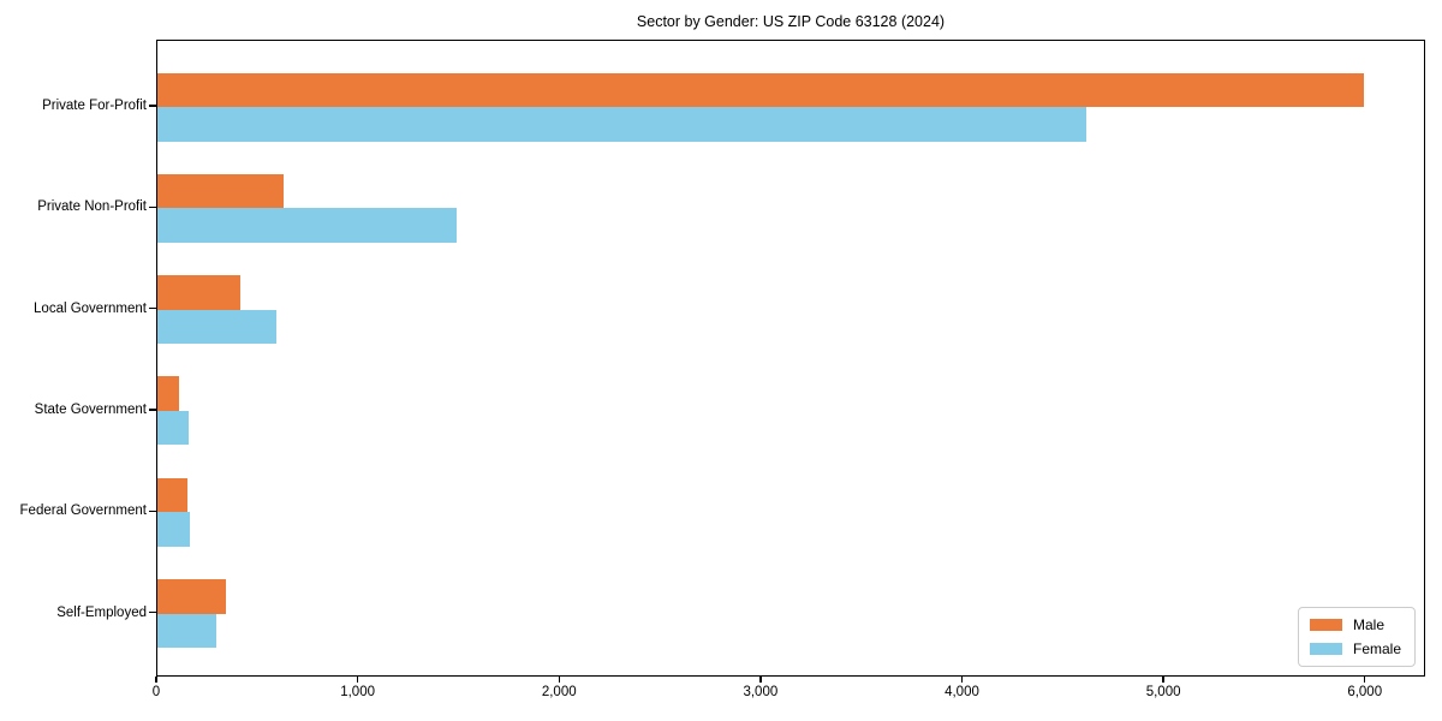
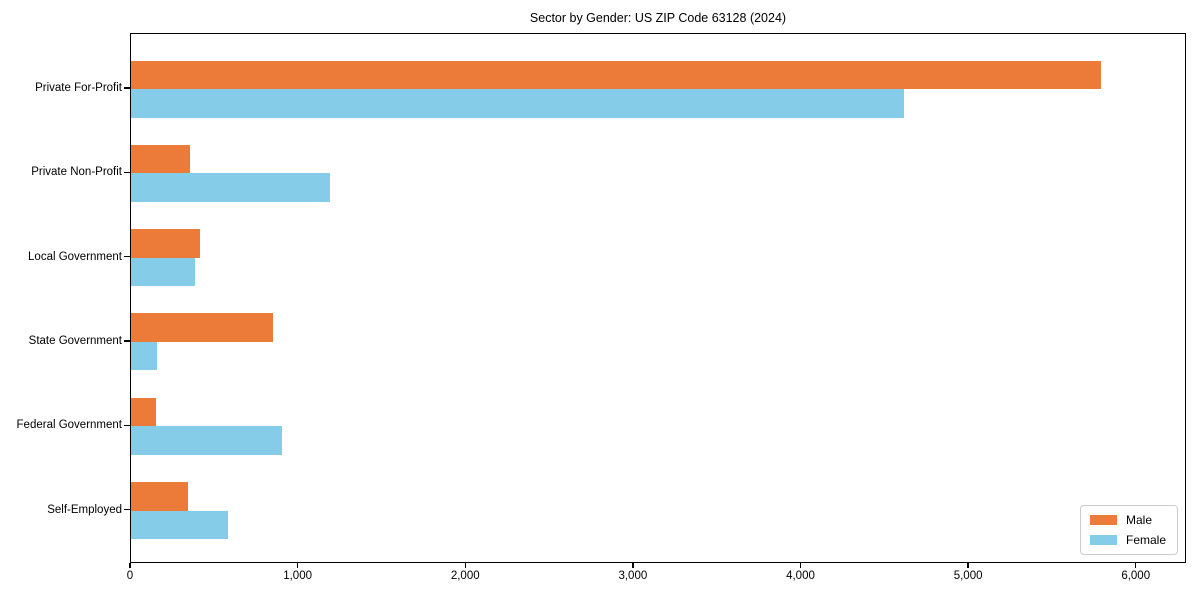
Male/Private For-Profit: 6000 -> 5800
Male/Private Non-Profit: 630 -> 350
Female/Private Non-Profit: 1490 -> 1190
Female/Local Government: 590 -> 380
Male/State Government: 100 -> 850
Female/Federal Government: 160 -> 900
Female/Self-Employed: 300 -> 580
